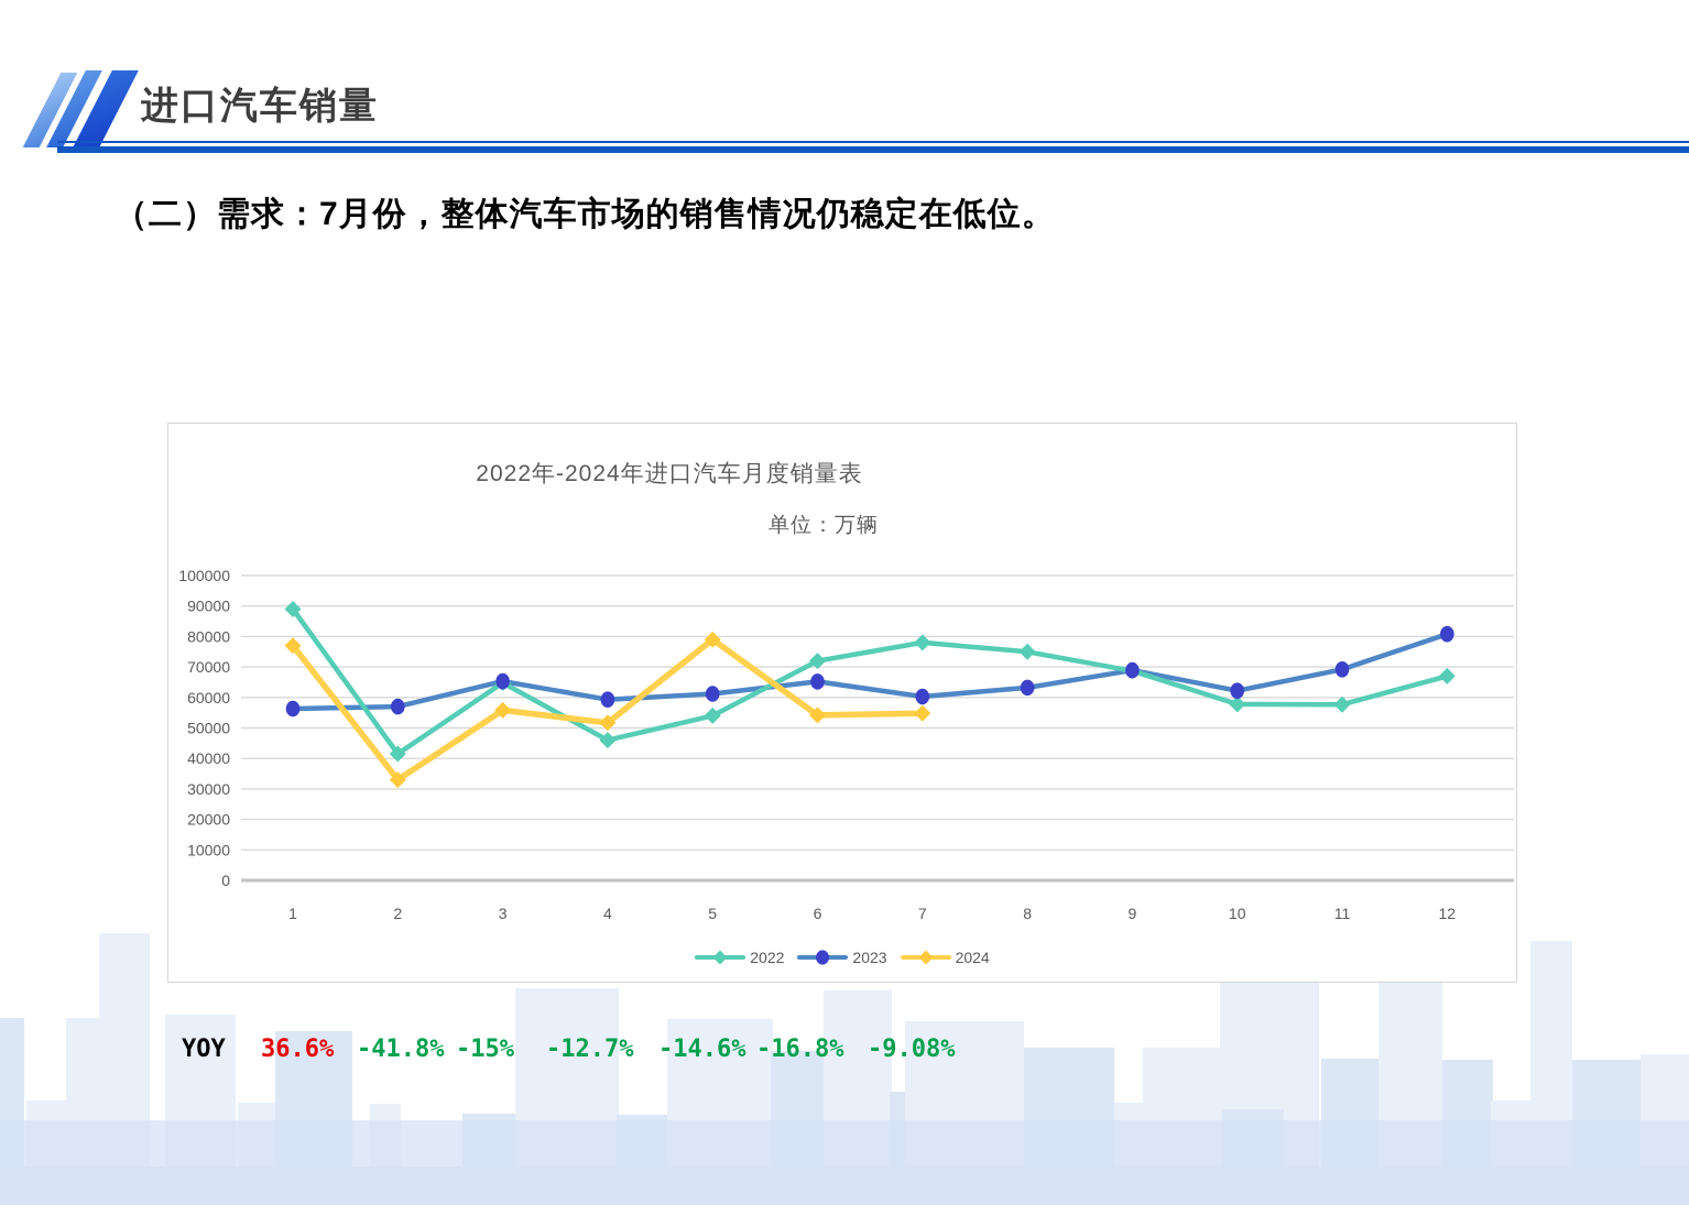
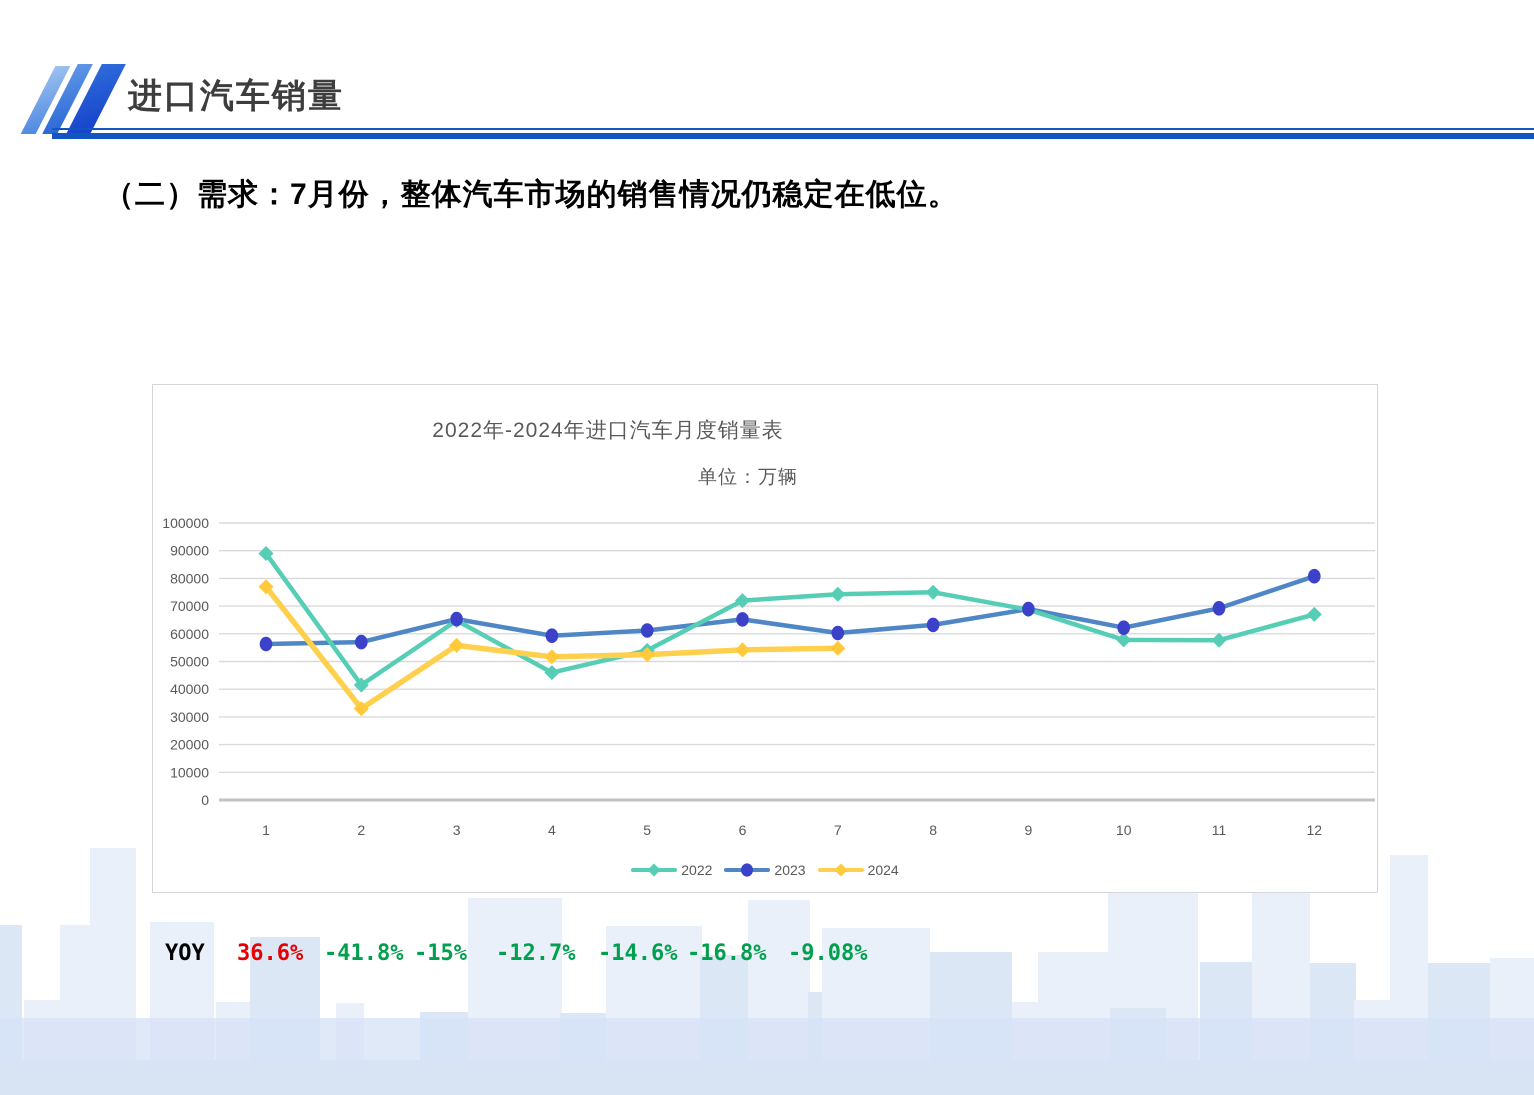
2024/5: 79000 -> 52000
2022/7: 78000 -> 74000
